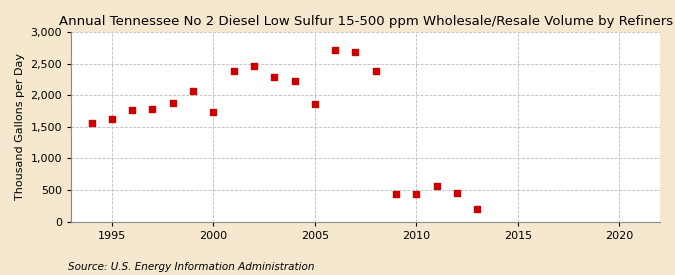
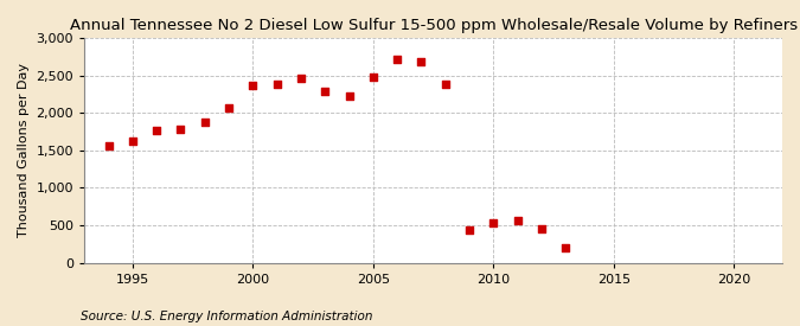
2000: 1,740 -> 2,360
2005: 1,860 -> 2,480
2010: 440 -> 530
